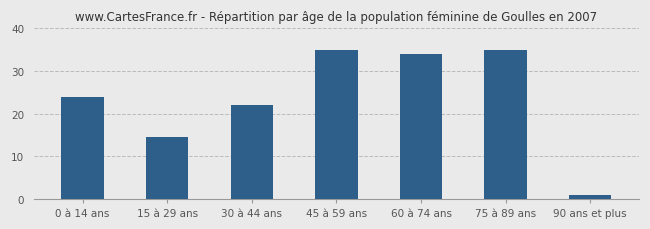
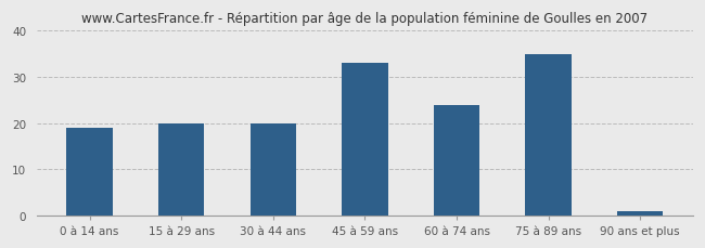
0 à 14 ans: 24.0 -> 19.0
15 à 29 ans: 14.5 -> 20.0
30 à 44 ans: 22.0 -> 20.0
45 à 59 ans: 35.0 -> 33.0
60 à 74 ans: 34.0 -> 24.0
